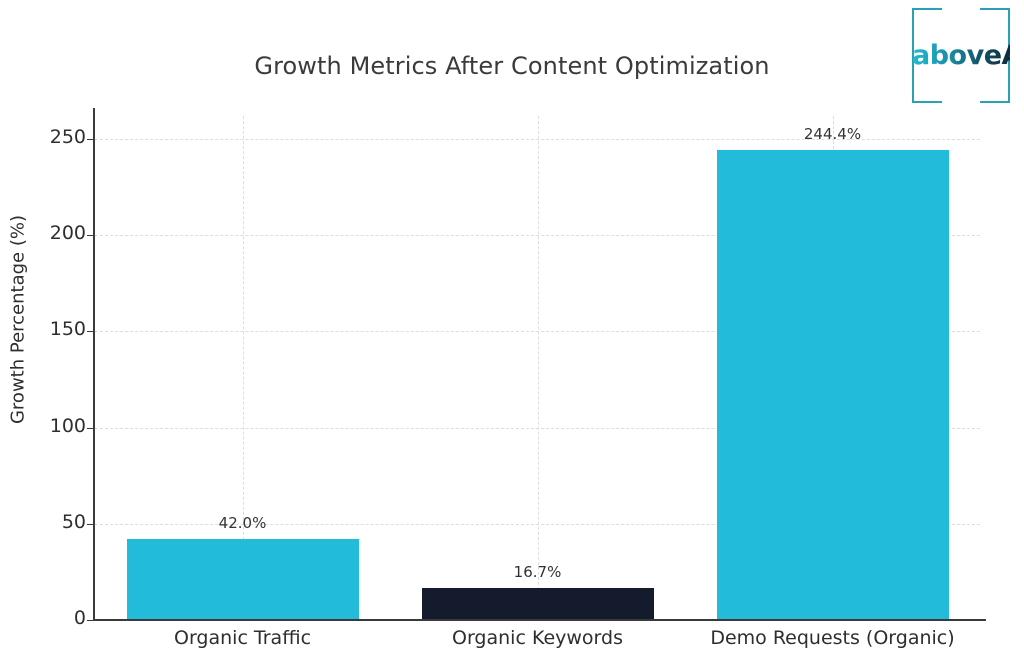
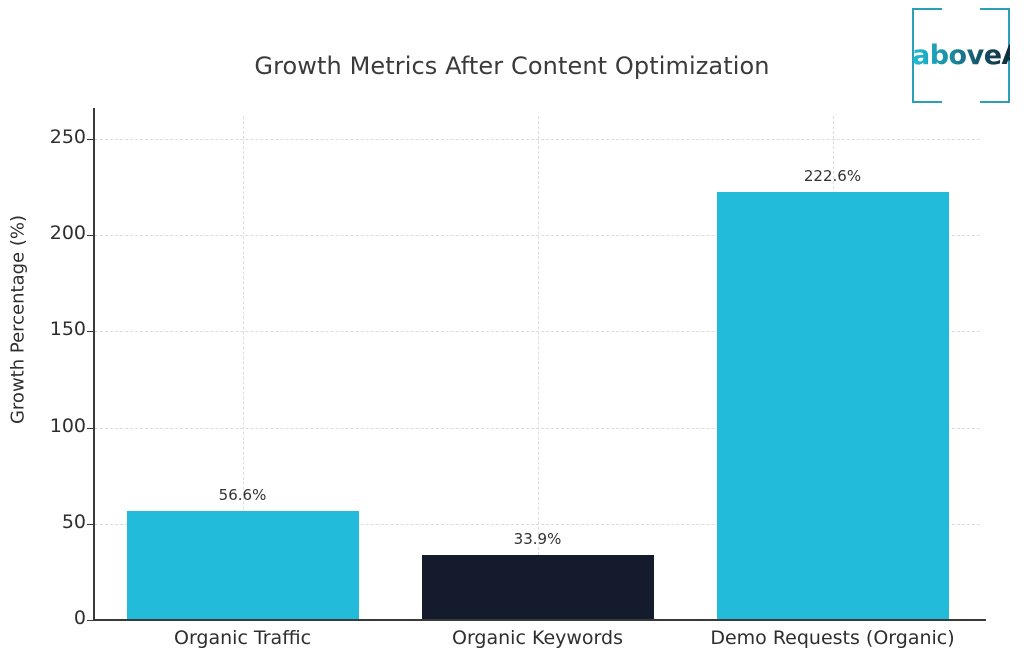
Organic Traffic: 42.0% -> 56.6%
Organic Keywords: 16.7% -> 33.9%
Demo Requests (Organic): 244.4% -> 222.6%
